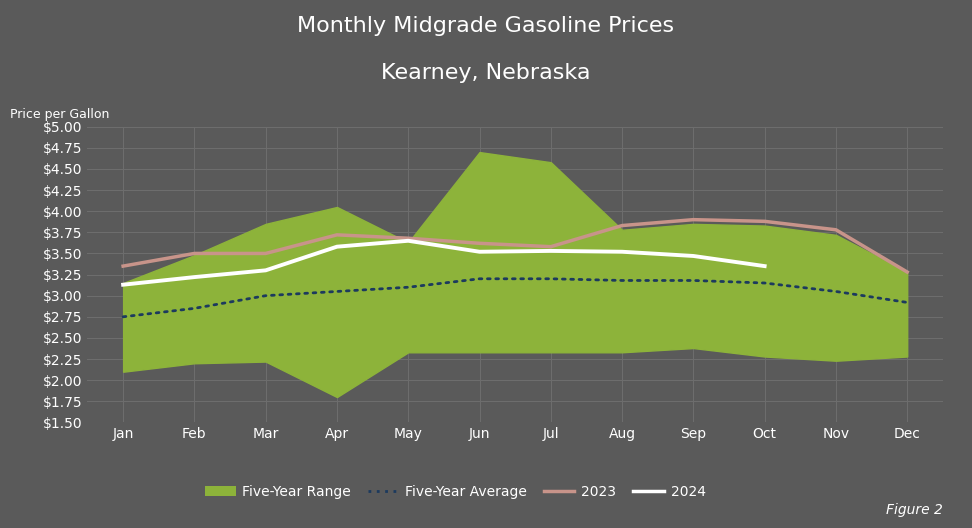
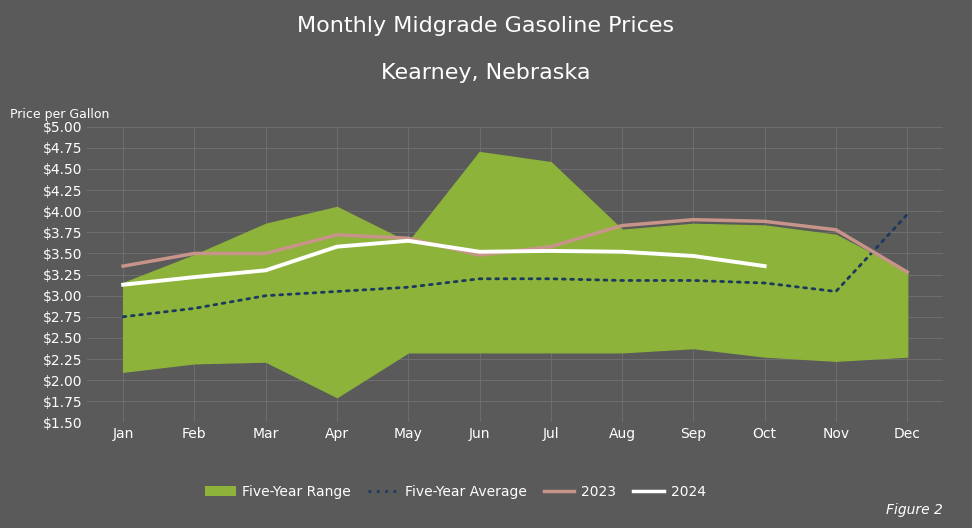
2023/Jun: $3.62 -> $3.48
Five-Year Average/Dec: $2.92 -> $3.96
